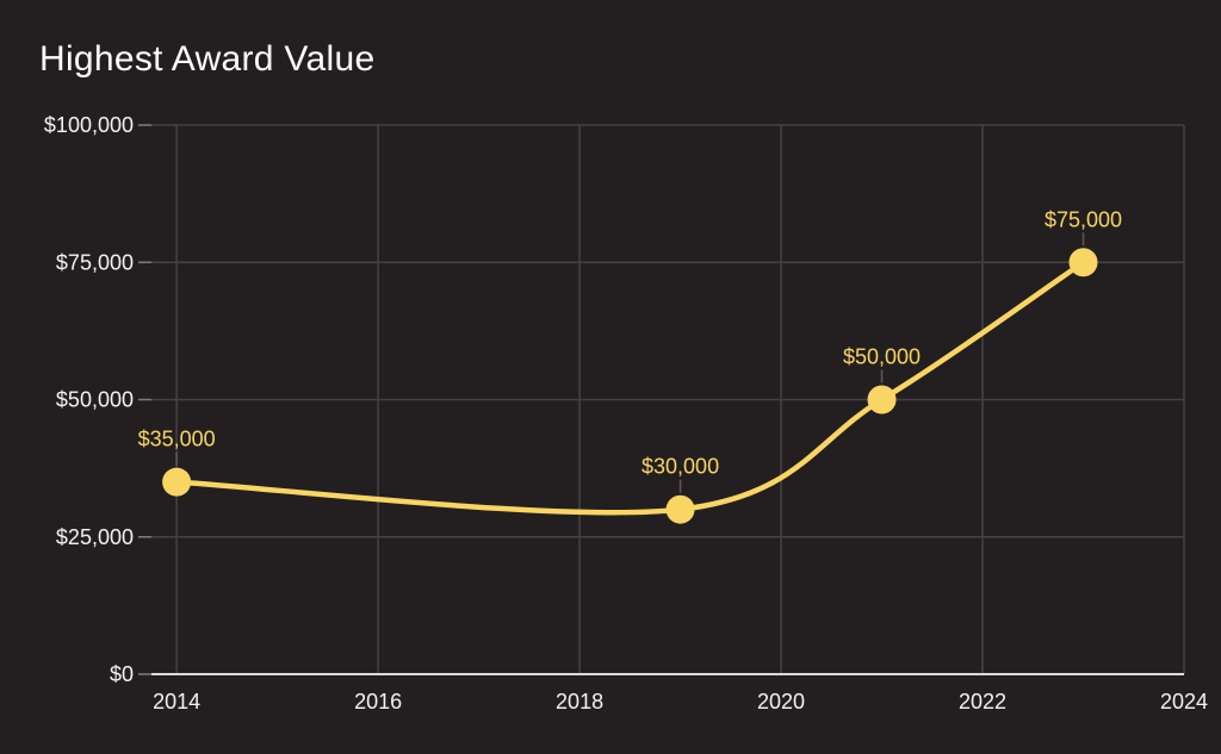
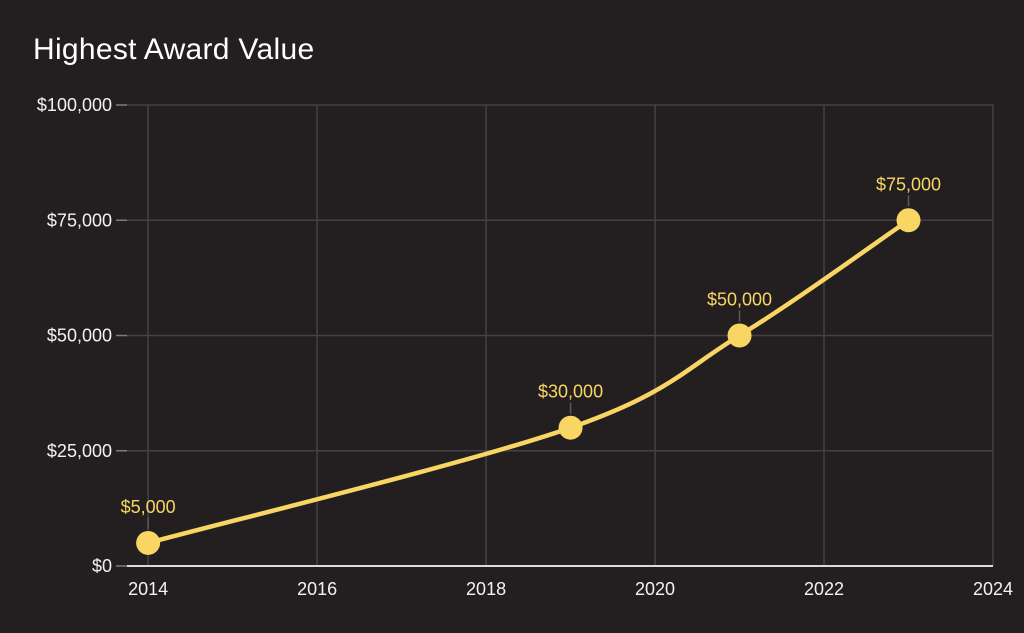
2014: $35,000 -> $5,000
